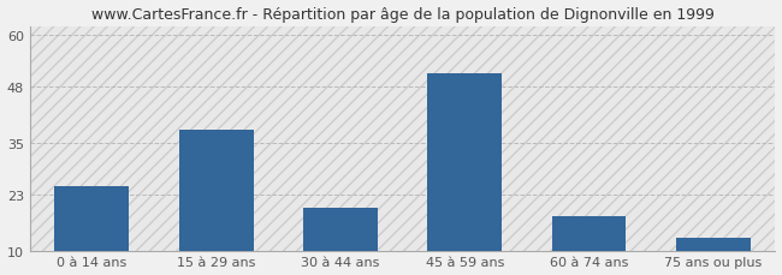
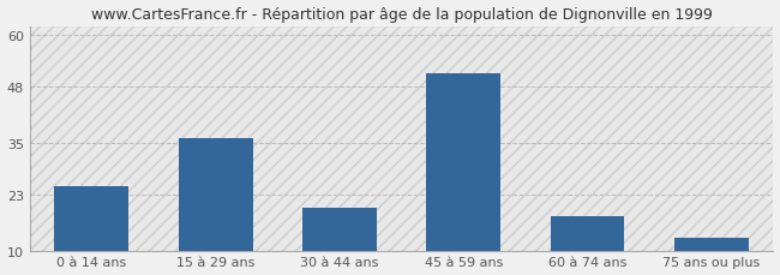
15 à 29 ans: 38 -> 36
